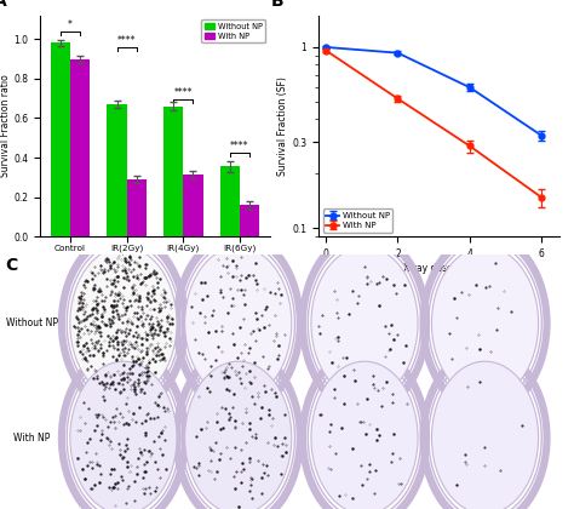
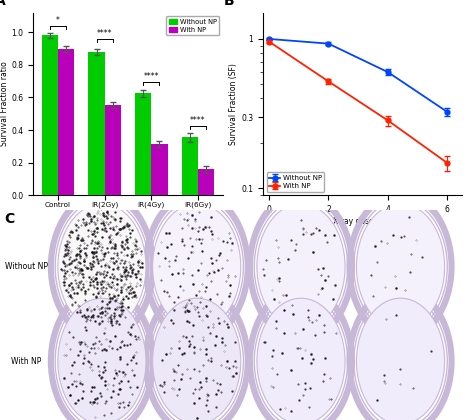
Without NP/IR(2Gy): 0.67 -> 0.88
With NP/IR(2Gy): 0.29 -> 0.56
Without NP/IR(4Gy): 0.66 -> 0.62
